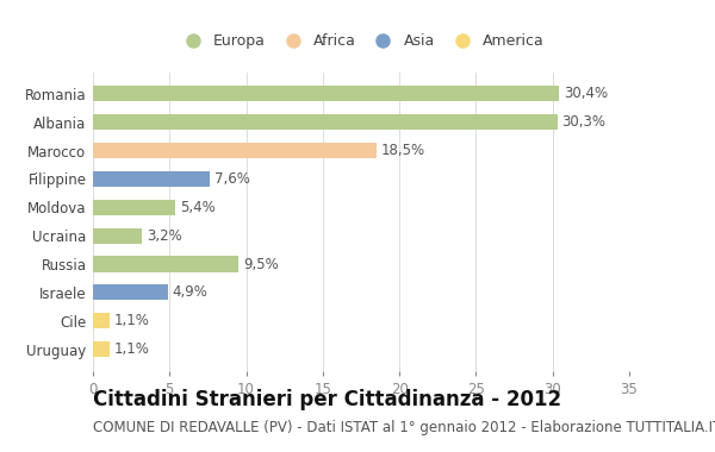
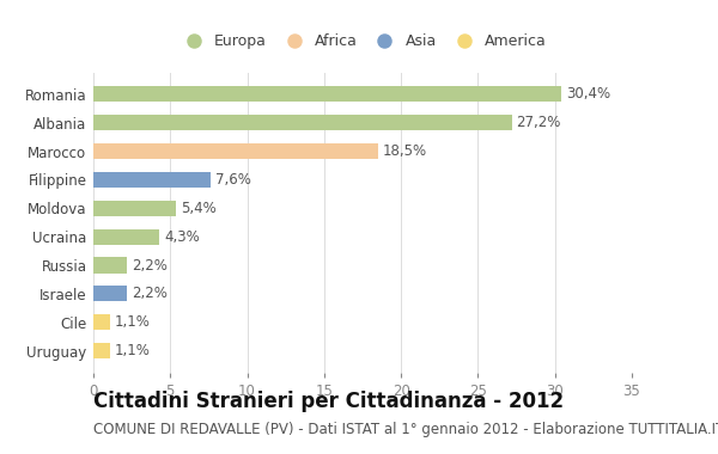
Albania: 30,3% -> 27,2%
Ucraina: 3,2% -> 4,3%
Russia: 9,5% -> 2,2%
Israele: 4,9% -> 2,2%
